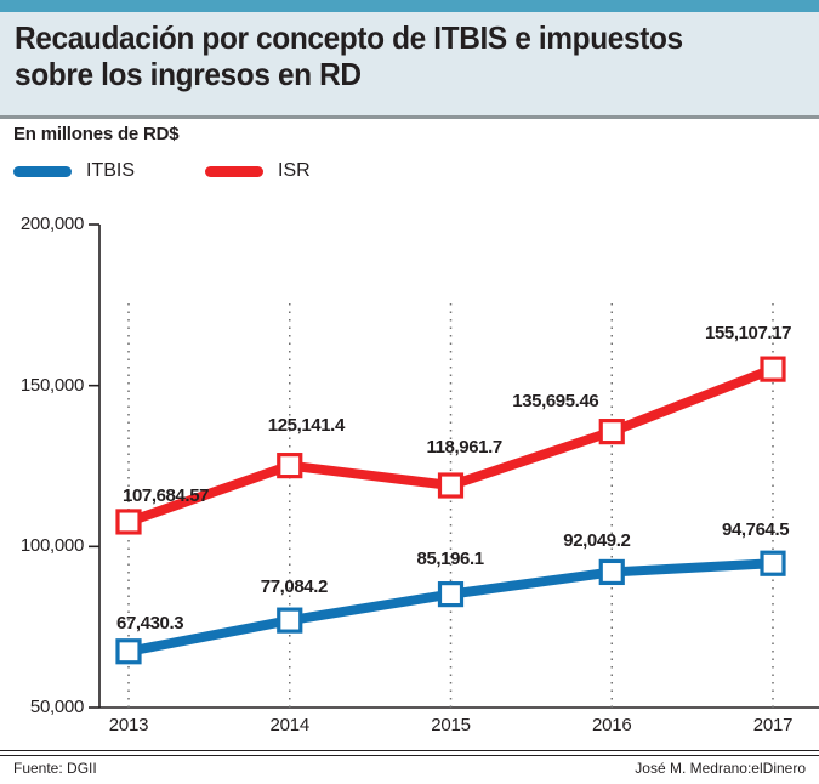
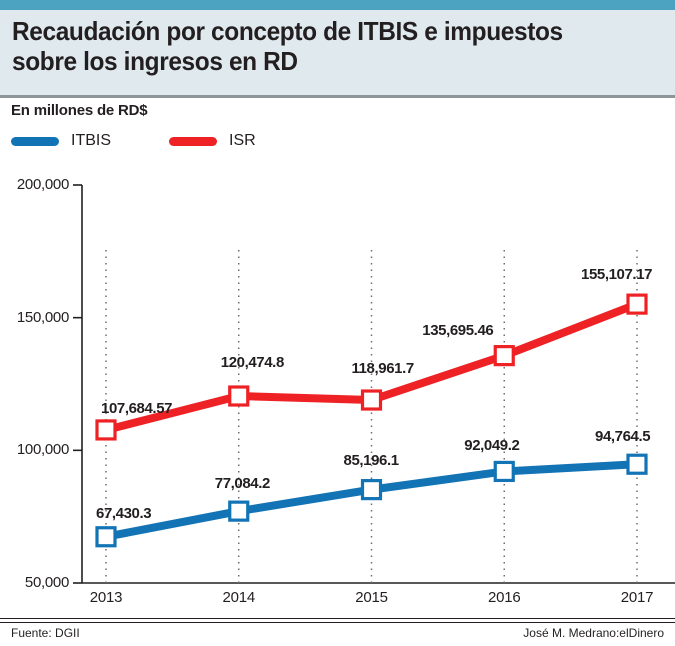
ISR/2014: 125,141.4 -> 120,474.8
